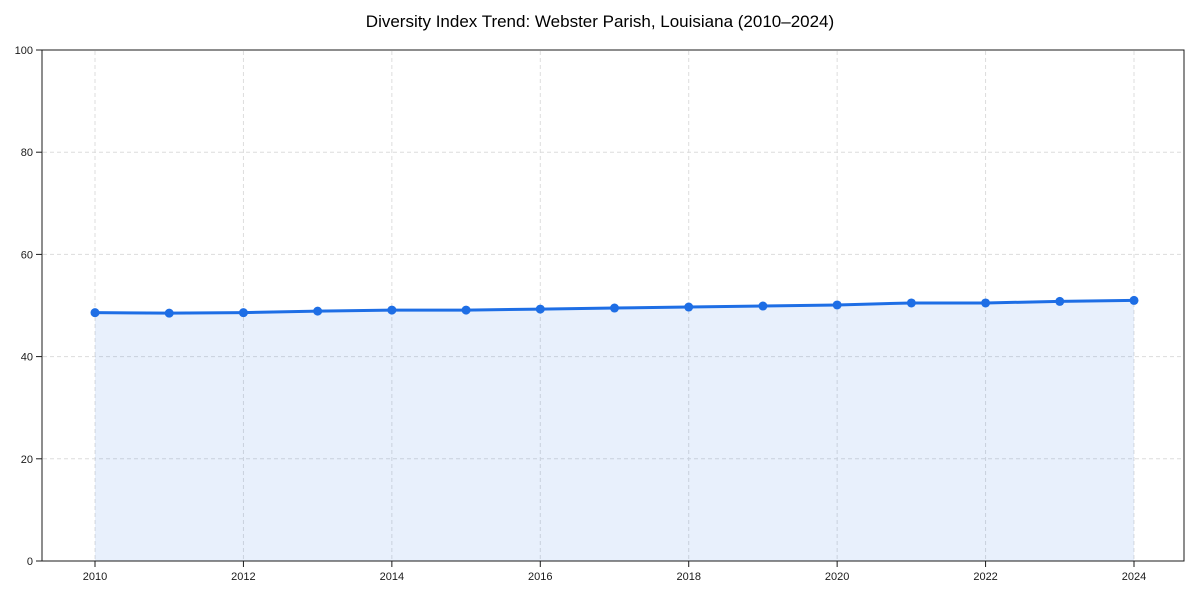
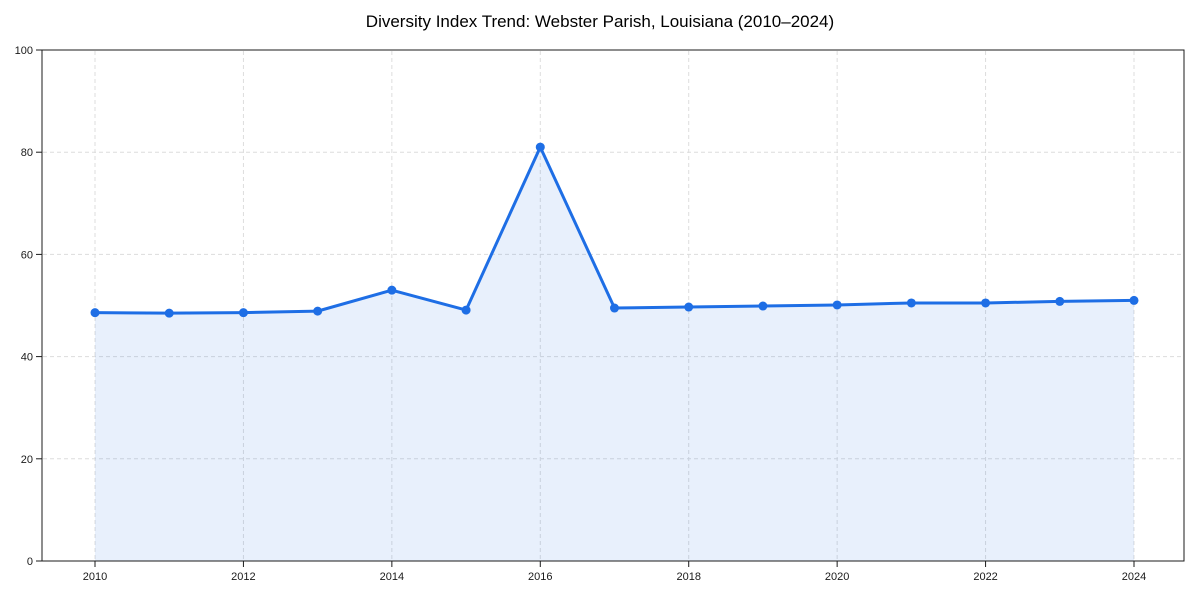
2014: 49 -> 53
2016: 49 -> 81
